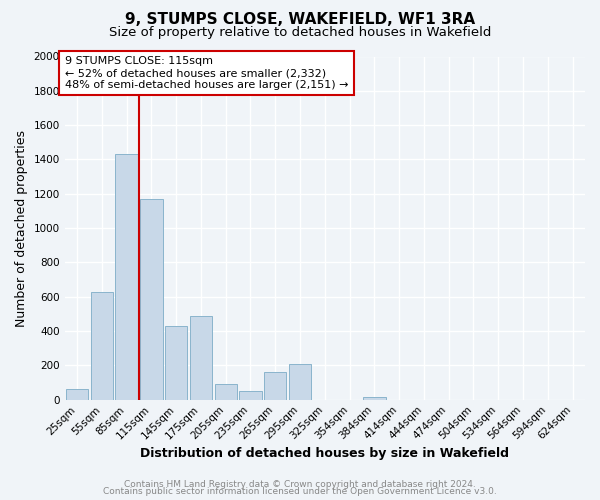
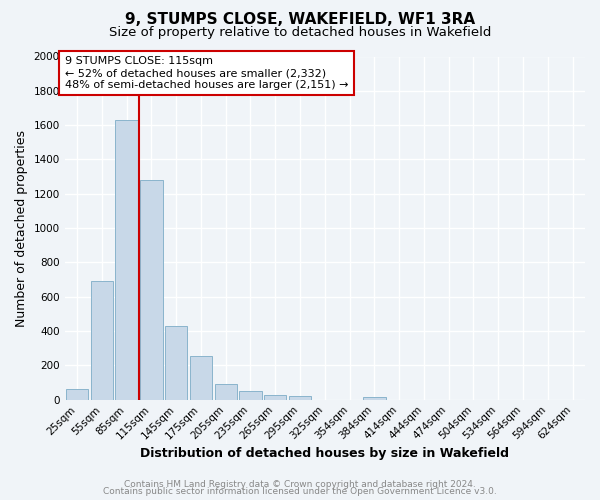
55sqm: 630 -> 690
85sqm: 1430 -> 1630
115sqm: 1170 -> 1280
175sqm: 490 -> 260
265sqm: 160 -> 30
295sqm: 210 -> 20
